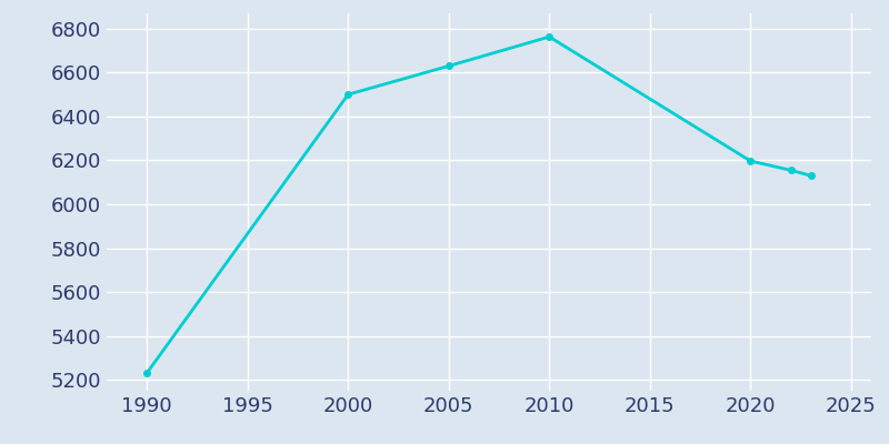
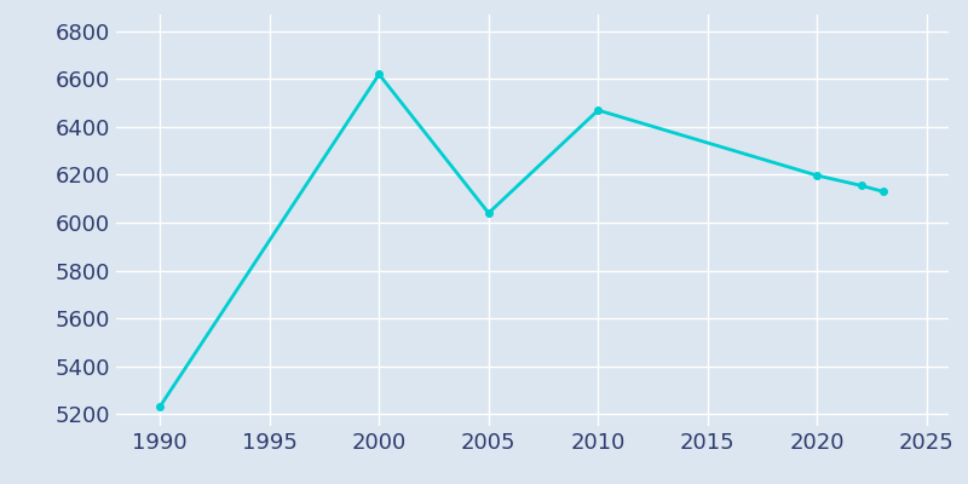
2000: 6500 -> 6620
2005: 6630 -> 6040
2010: 6760 -> 6470
